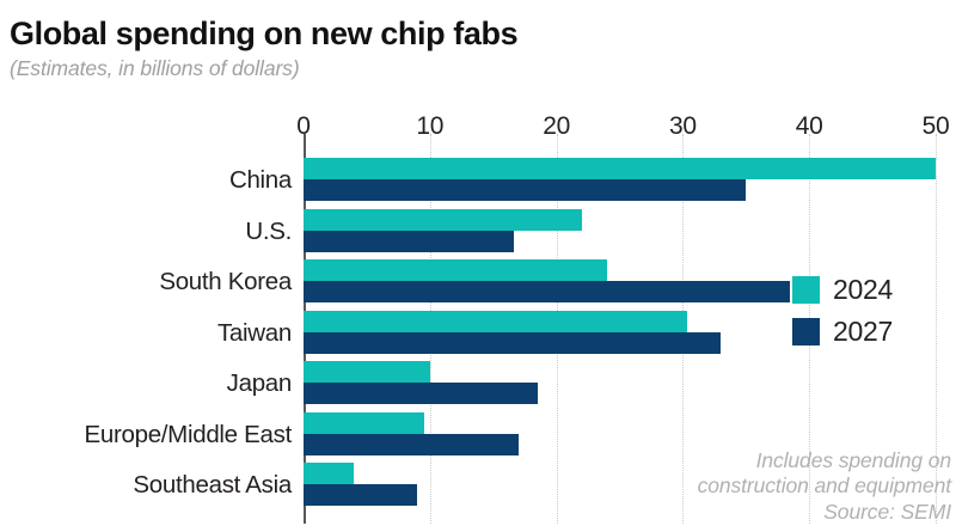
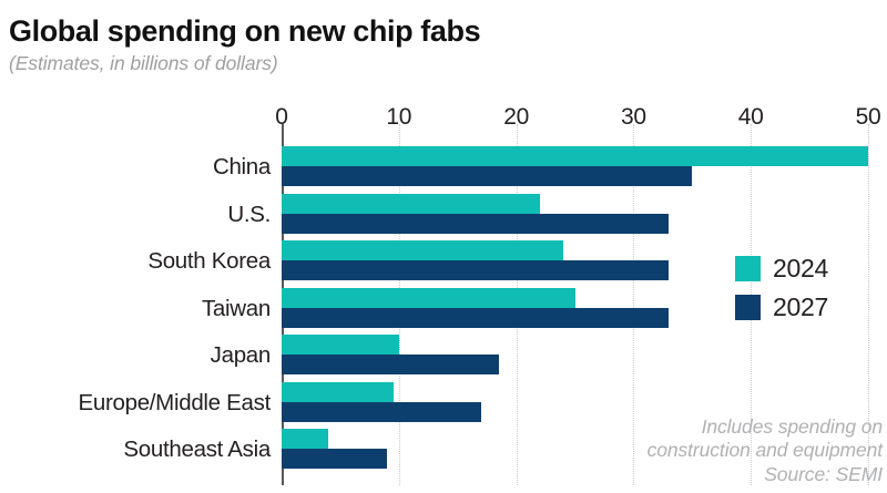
2027/U.S.: 16.6 -> 33.0
2027/South Korea: 38.5 -> 33.0
2024/Taiwan: 30.3 -> 25.0
